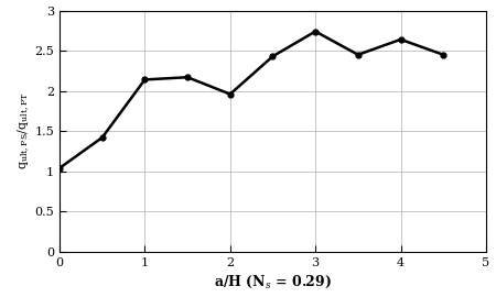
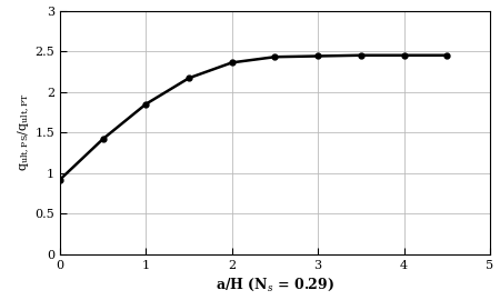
0: 1.04 -> 0.92
1: 2.14 -> 1.85
2: 1.96 -> 2.36
3: 2.74 -> 2.44
4: 2.64 -> 2.45
